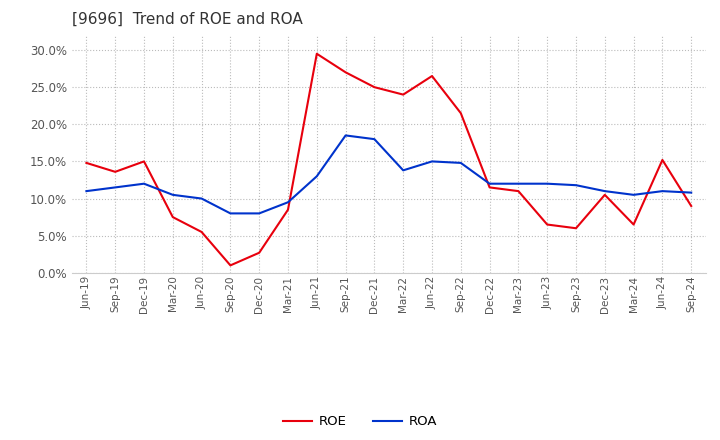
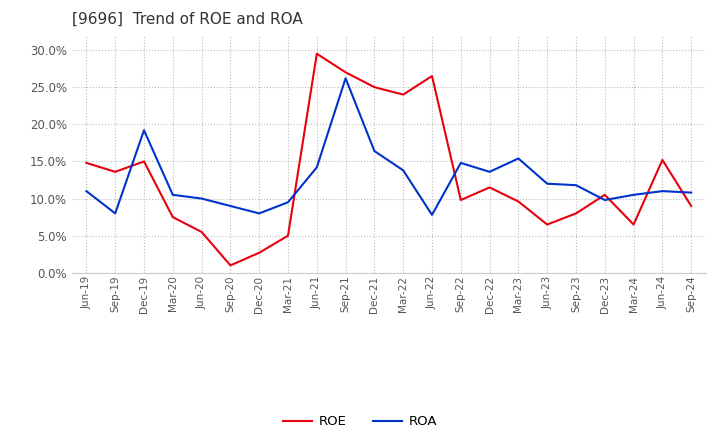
ROA/Sep-19: 11.5% -> 8.0%
ROA/Dec-19: 12.0% -> 19.2%
ROA/Sep-20: 8.0% -> 9.0%
ROE/Mar-21: 8.5% -> 5.0%
ROA/Jun-21: 13.0% -> 14.2%
ROA/Sep-21: 18.5% -> 26.2%
ROA/Dec-21: 18.0% -> 16.4%
ROA/Jun-22: 15.0% -> 7.8%
ROE/Sep-22: 21.5% -> 9.8%
ROA/Dec-22: 12.0% -> 13.6%
ROE/Mar-23: 11.0% -> 9.6%
ROA/Mar-23: 12.0% -> 15.4%
ROE/Sep-23: 6.0% -> 8.0%
ROA/Dec-23: 11.0% -> 9.8%
